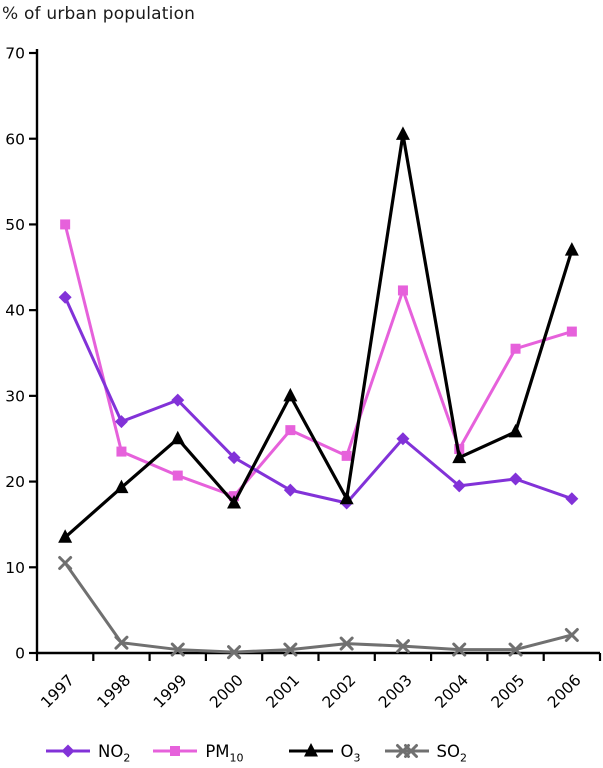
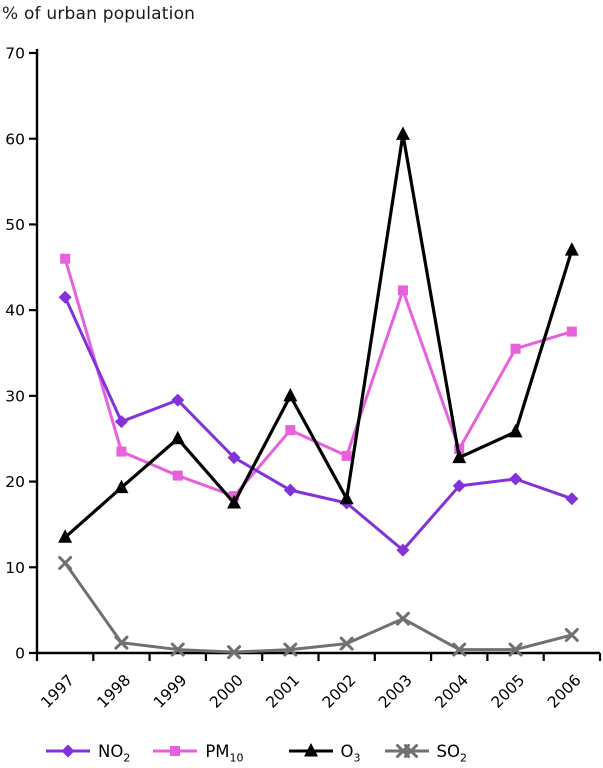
PM10/1997: 50 -> 46
NO2/2003: 25 -> 12
SO2/2003: 1 -> 4
